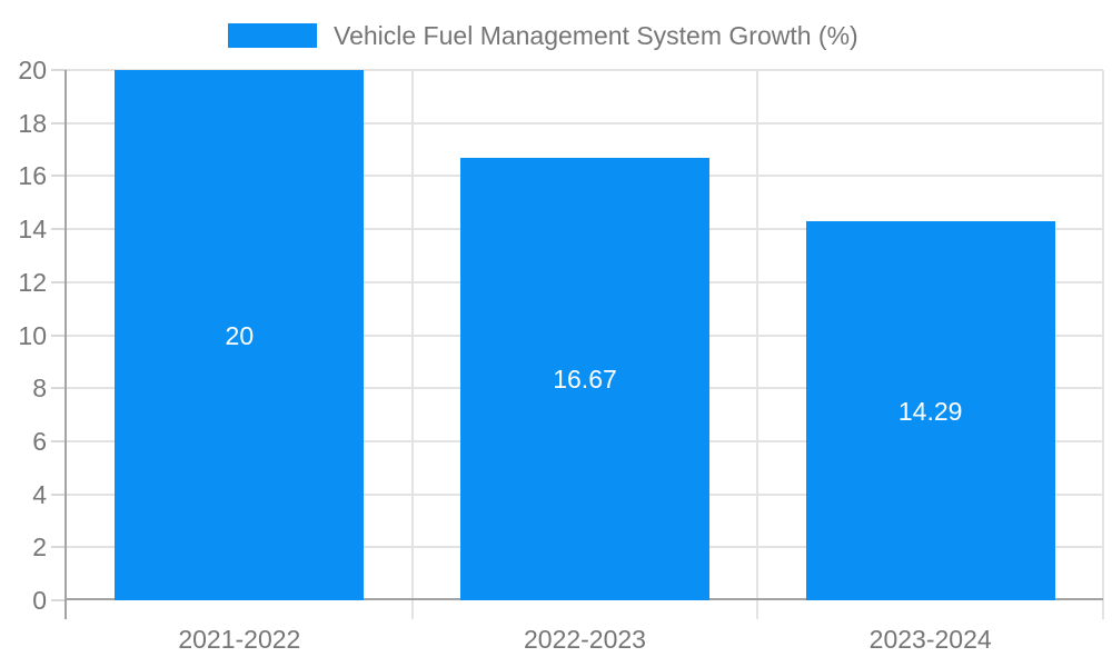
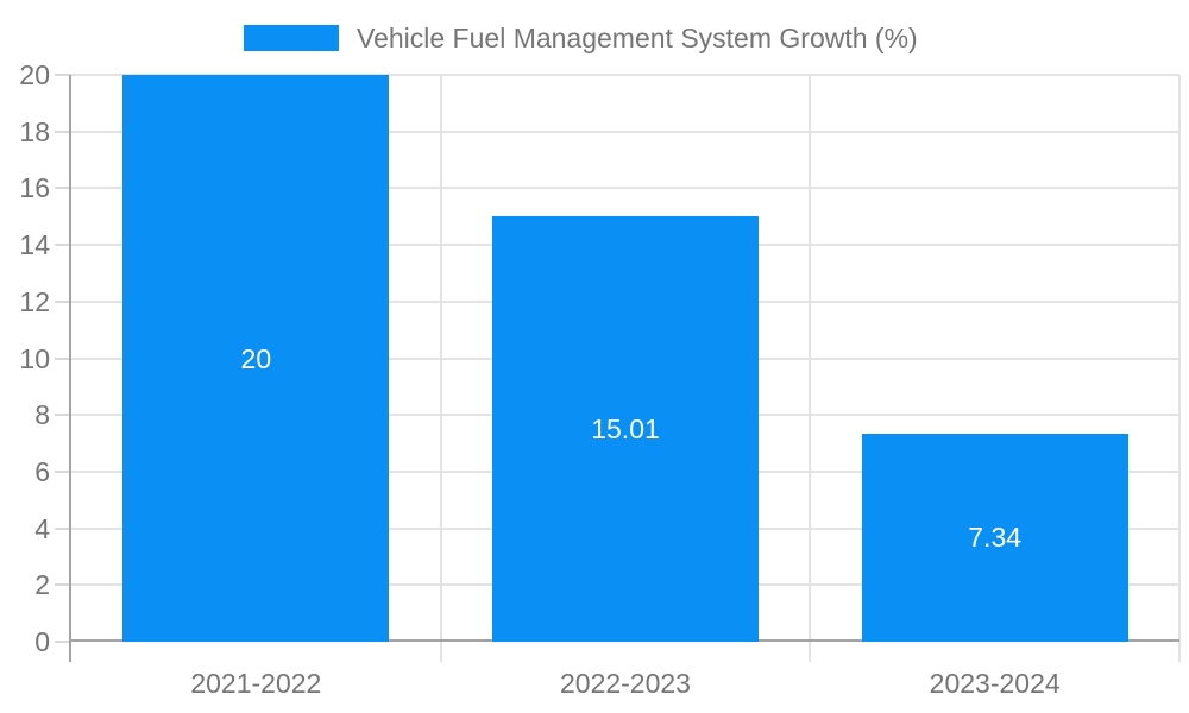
2022-2023: 16.67 -> 15.01
2023-2024: 14.29 -> 7.34
